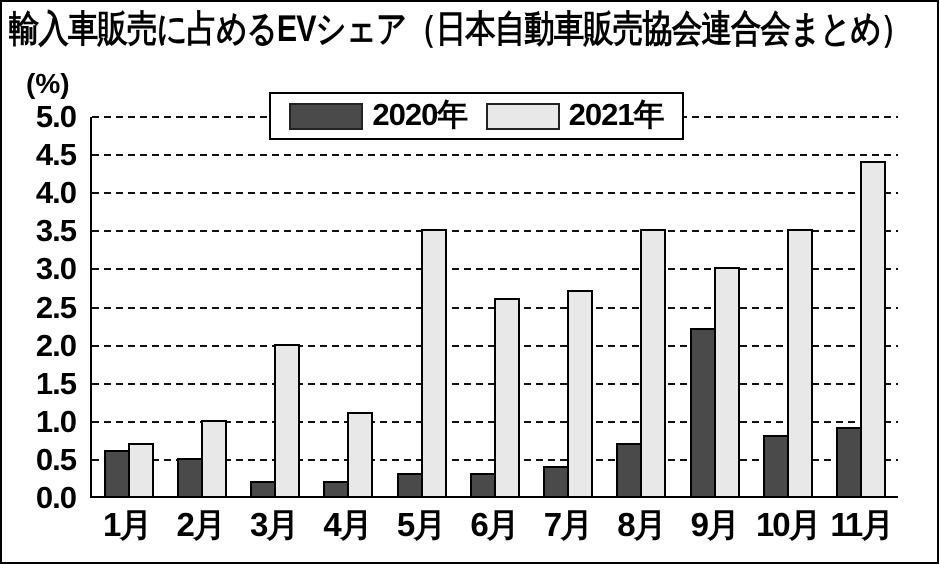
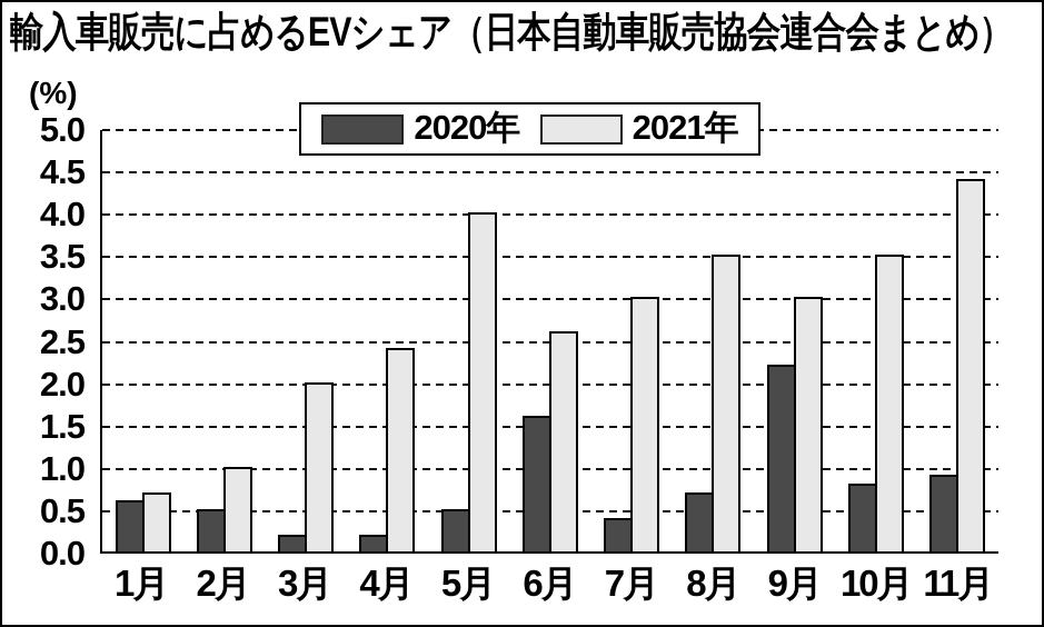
2021年/4月: 1.1 -> 2.4
2020年/5月: 0.3 -> 0.5
2021年/5月: 3.5 -> 4.0
2020年/6月: 0.3 -> 1.6
2021年/7月: 2.7 -> 3.0
